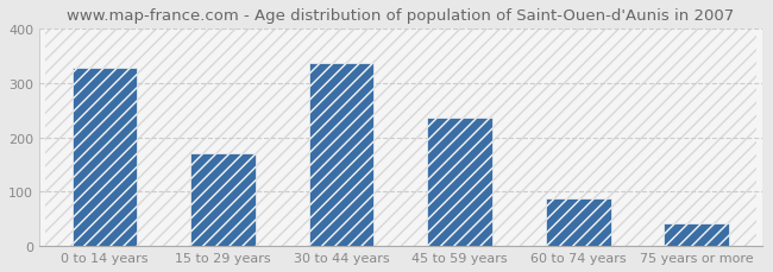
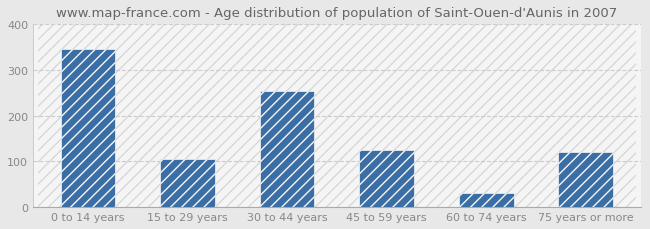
0 to 14 years: 328 -> 345
15 to 29 years: 172 -> 105
30 to 44 years: 338 -> 255
45 to 59 years: 237 -> 125
60 to 74 years: 88 -> 30
75 years or more: 42 -> 120
